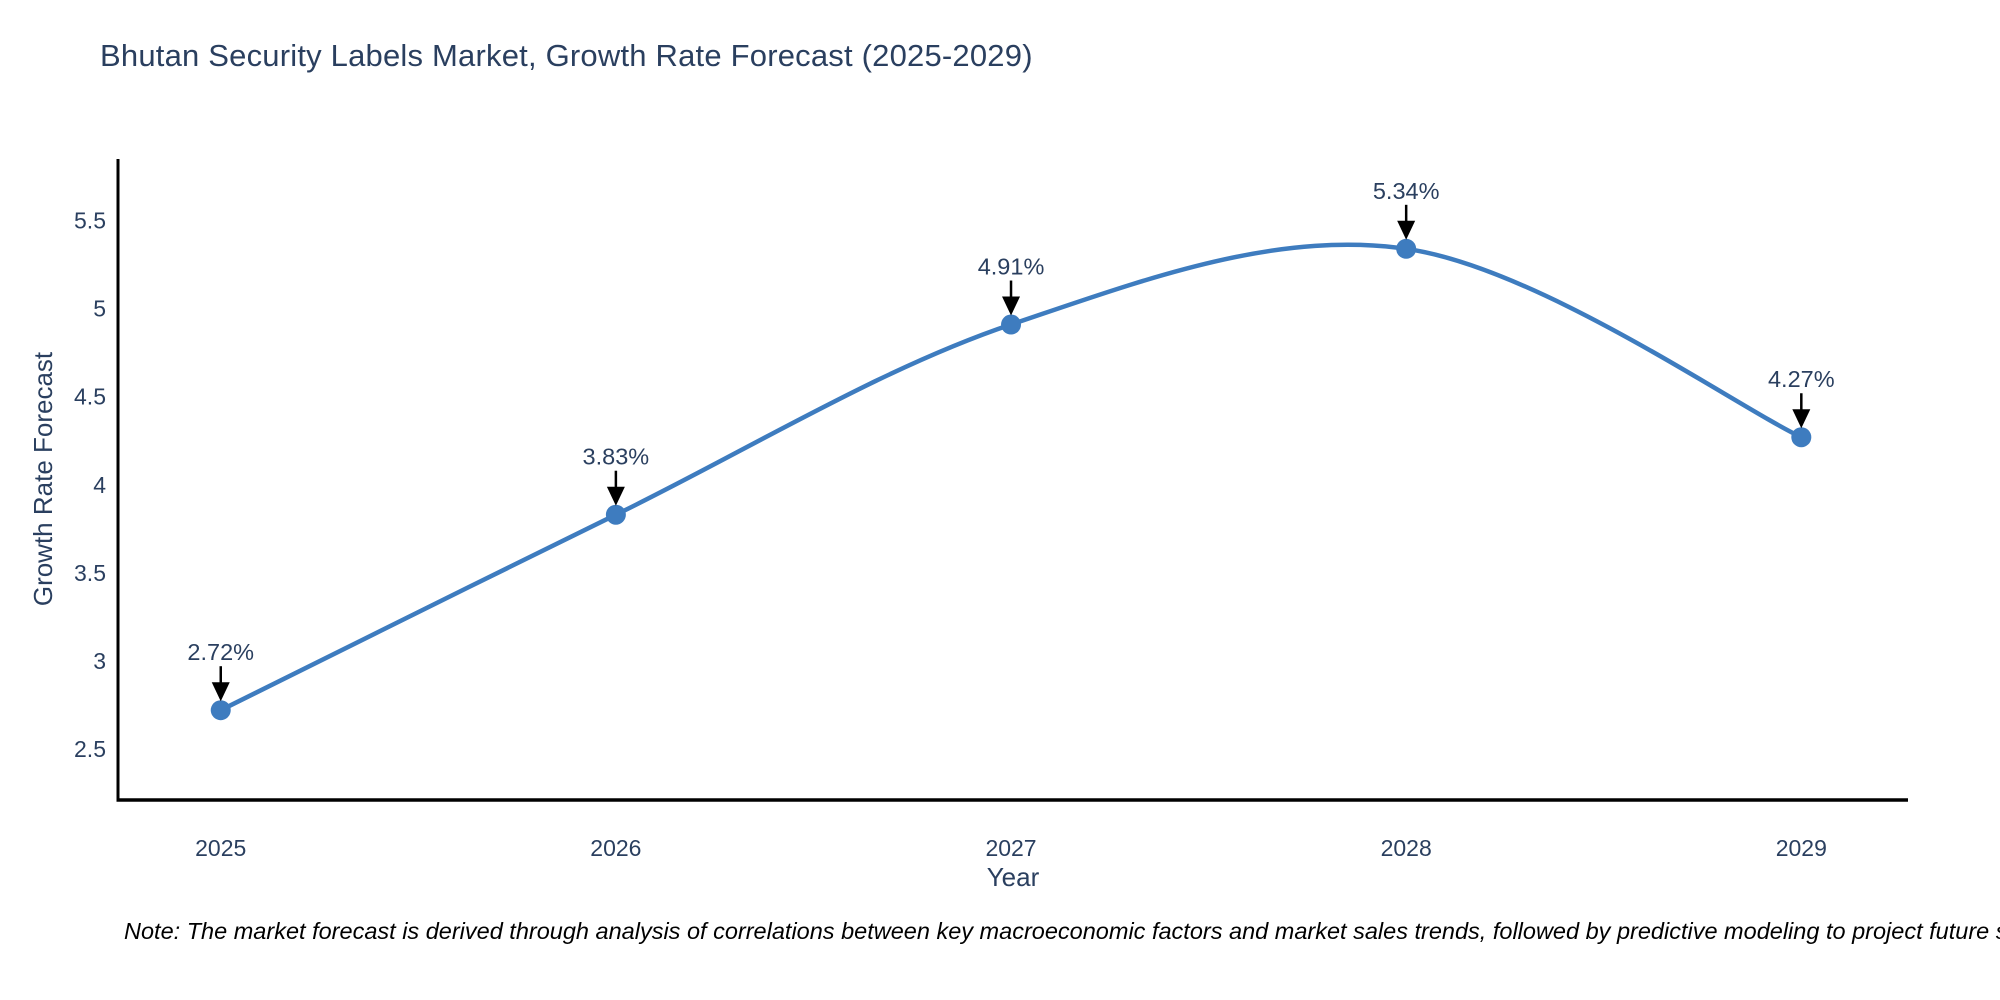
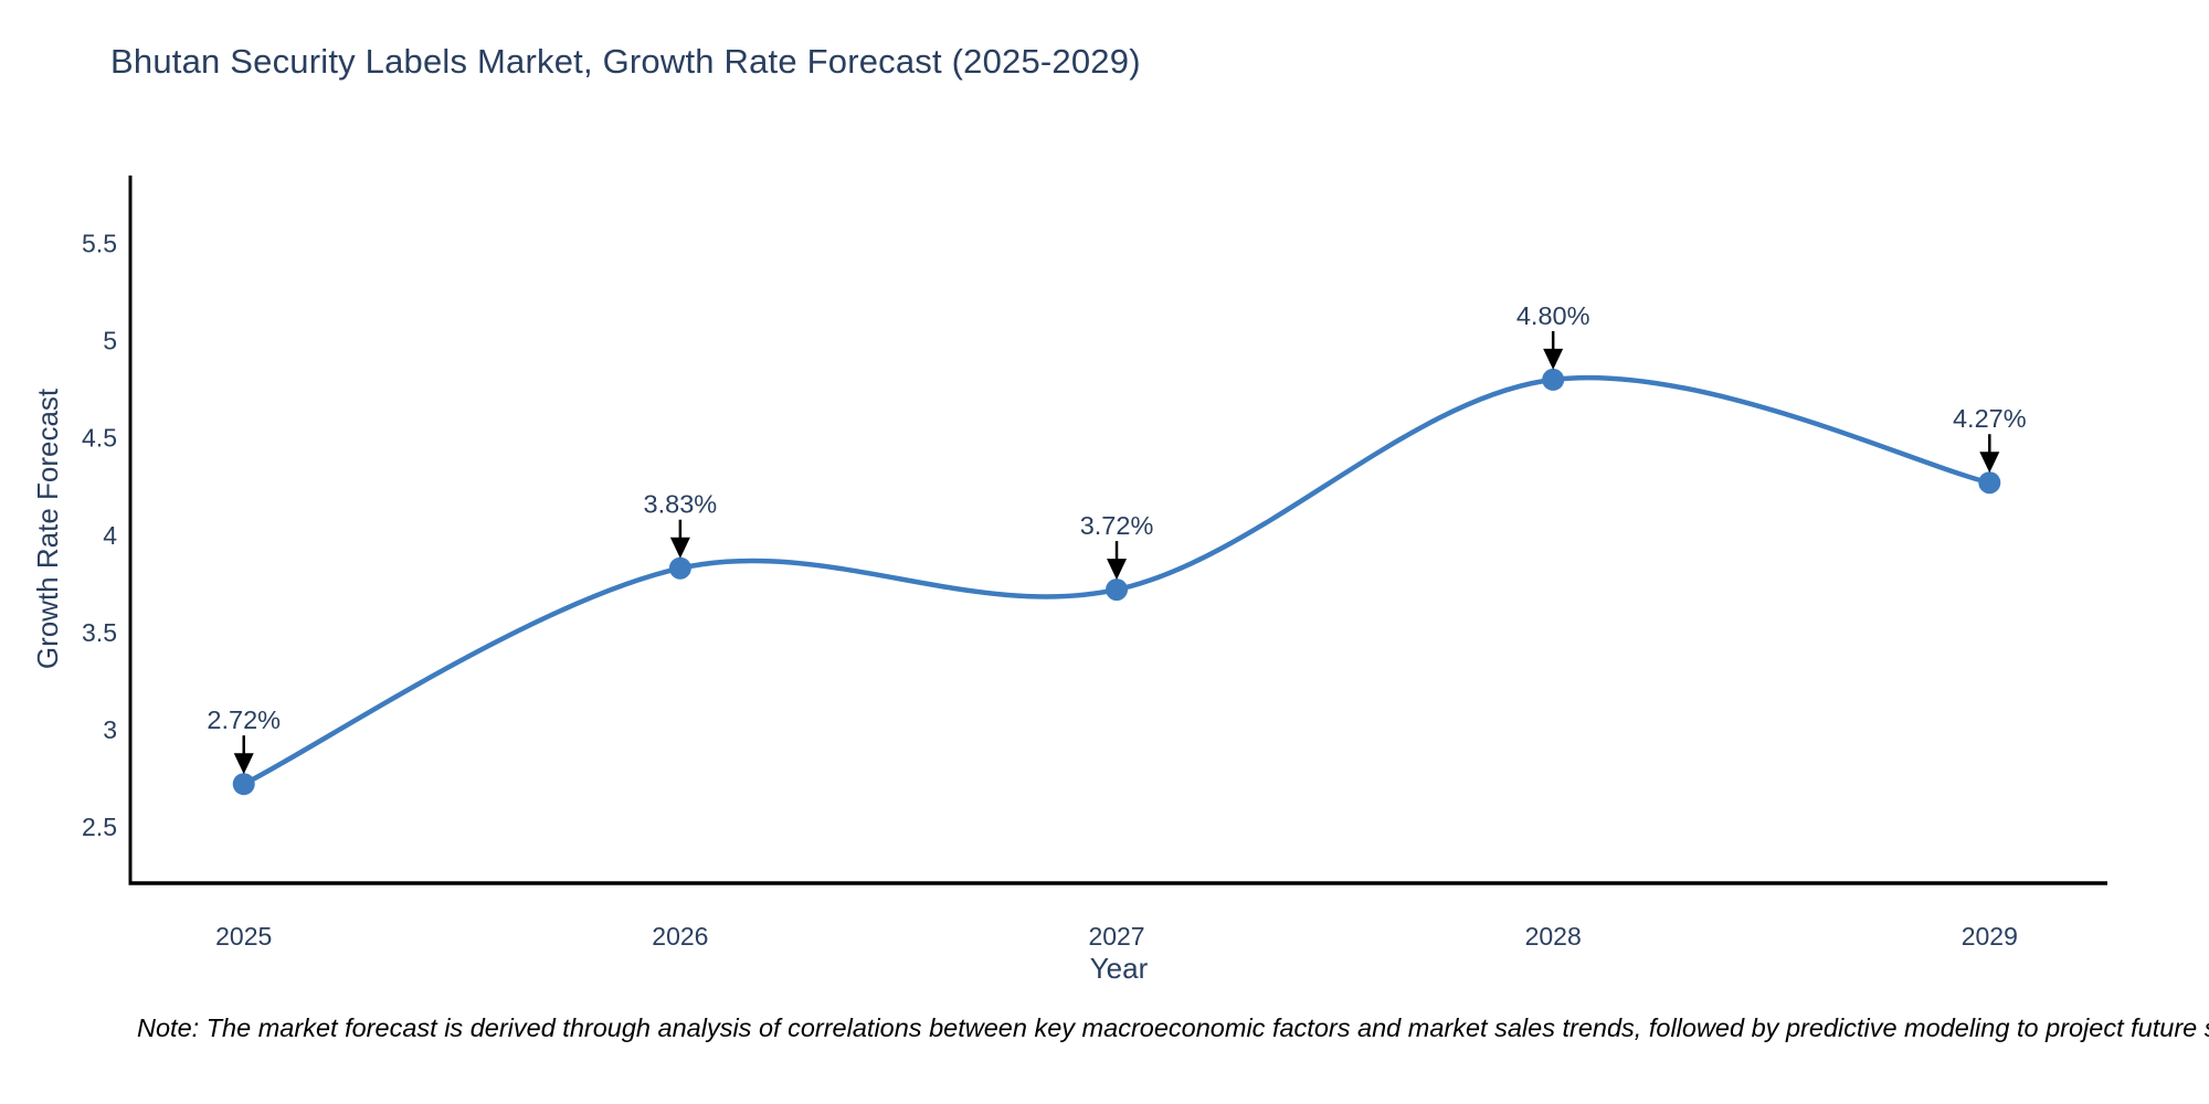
2027: 4.91% -> 3.72%
2028: 5.34% -> 4.80%
